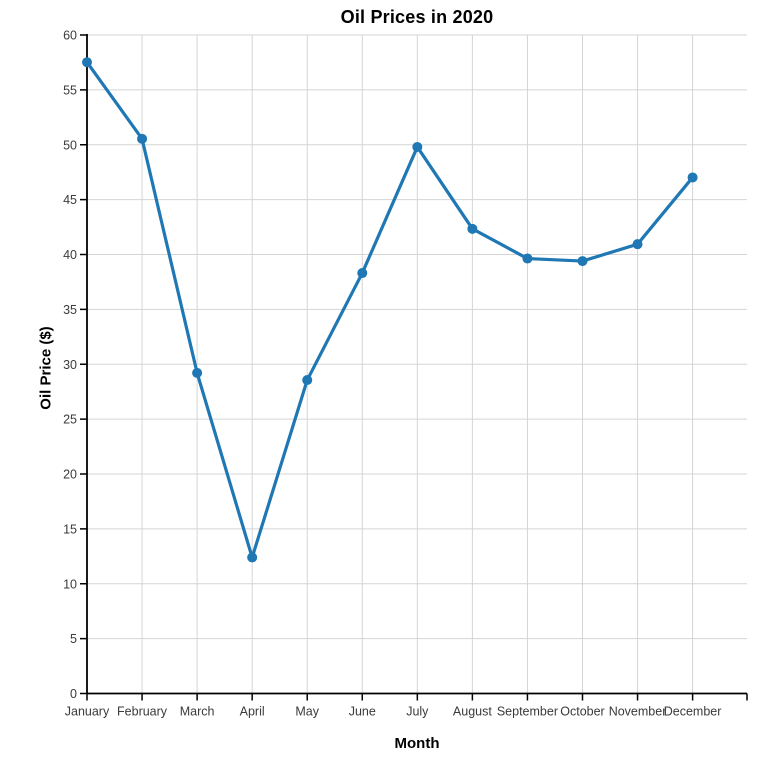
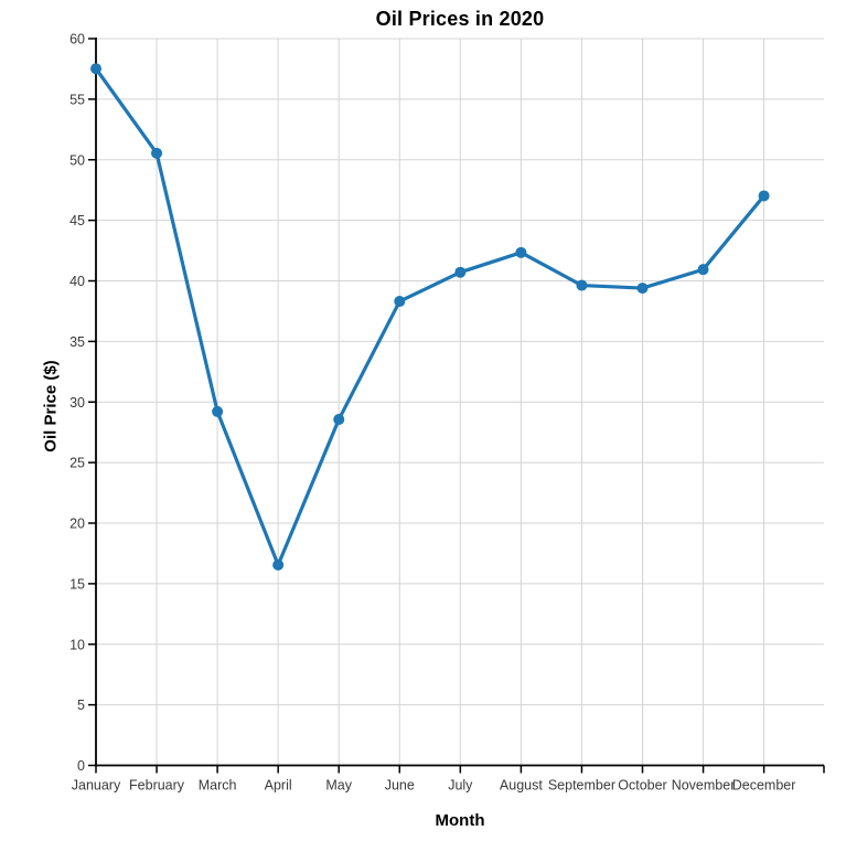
April: 12.4 -> 16.6
July: 49.8 -> 40.7
